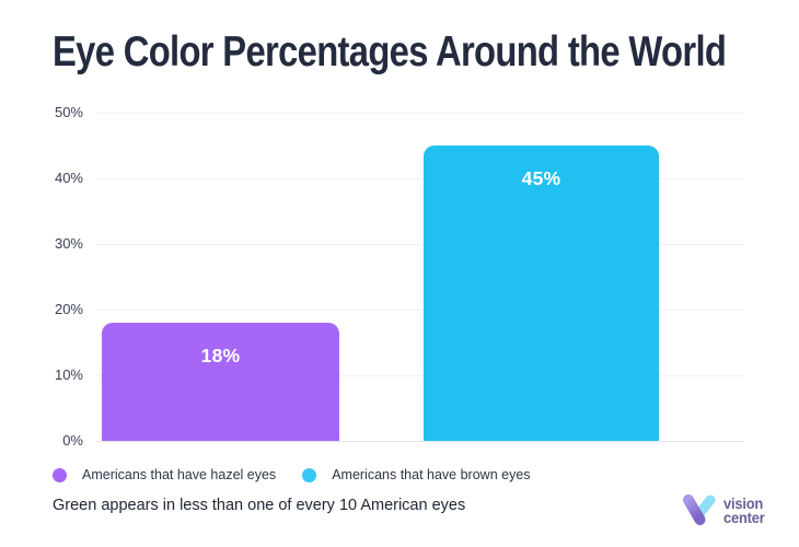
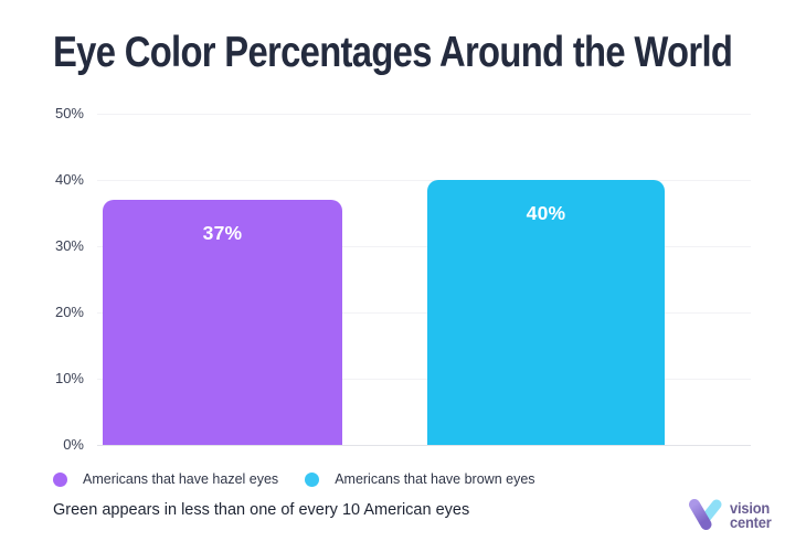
Americans that have hazel eyes: 18% -> 37%
Americans that have brown eyes: 45% -> 40%
